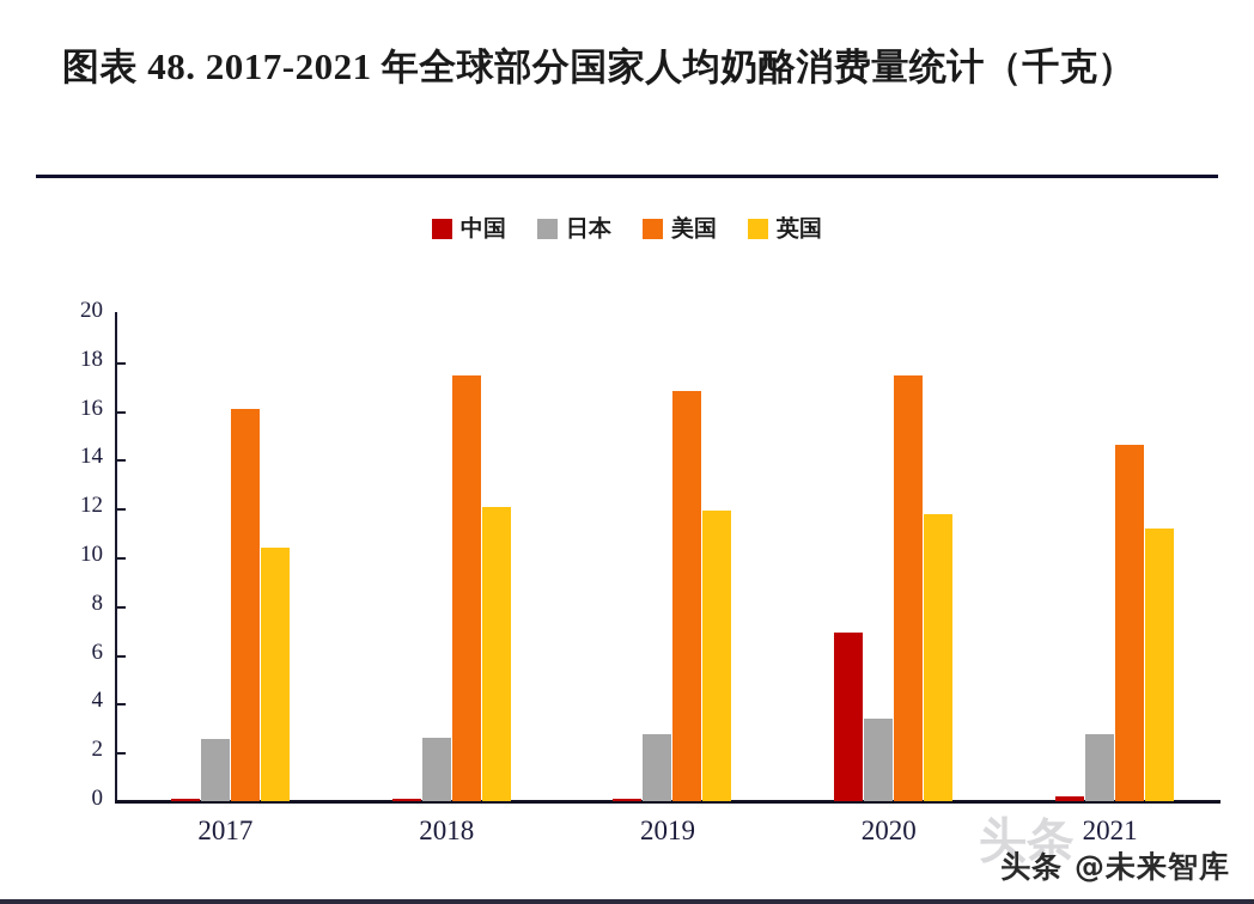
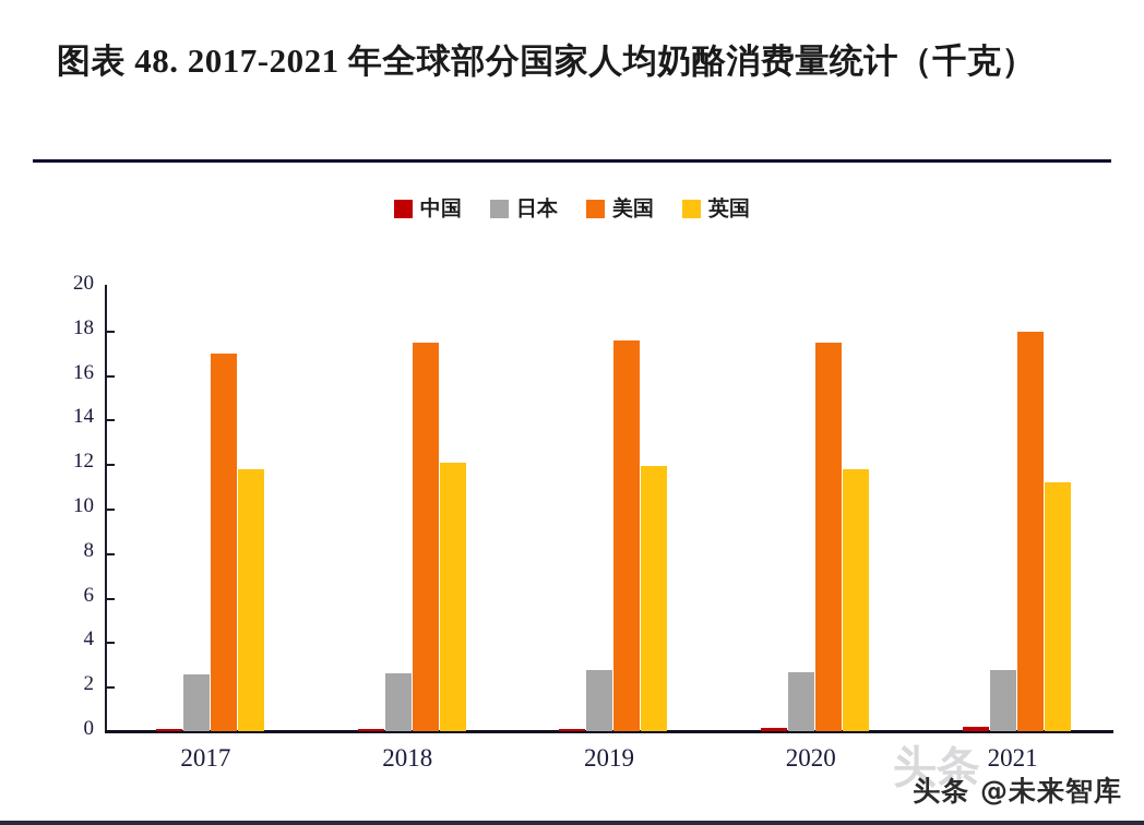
美国/2017: 16.1 -> 16.9
英国/2017: 10.4 -> 11.8
美国/2019: 16.8 -> 17.6
中国/2020: 6.9 -> 0.1
日本/2020: 3.4 -> 2.6
美国/2021: 14.6 -> 17.9
